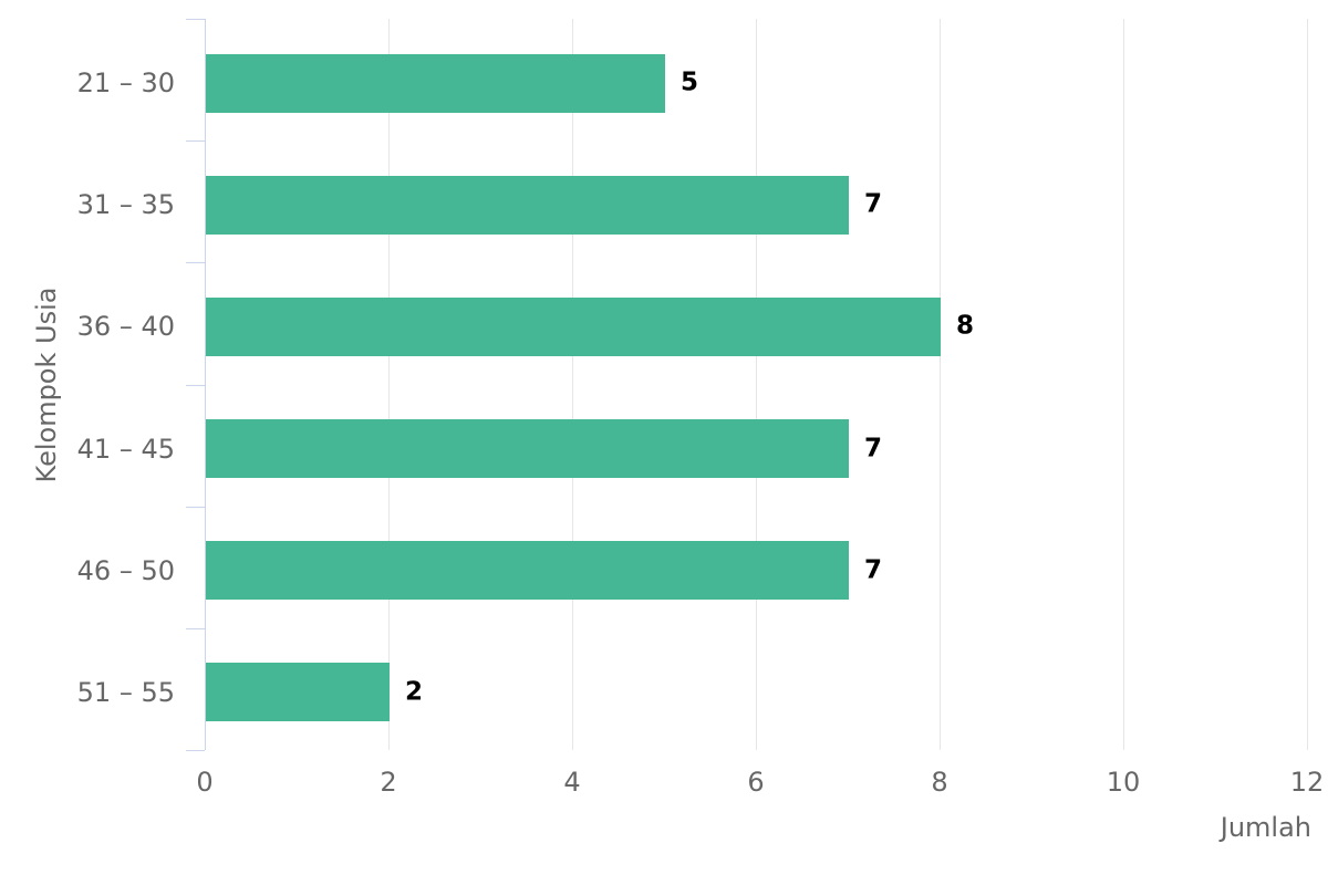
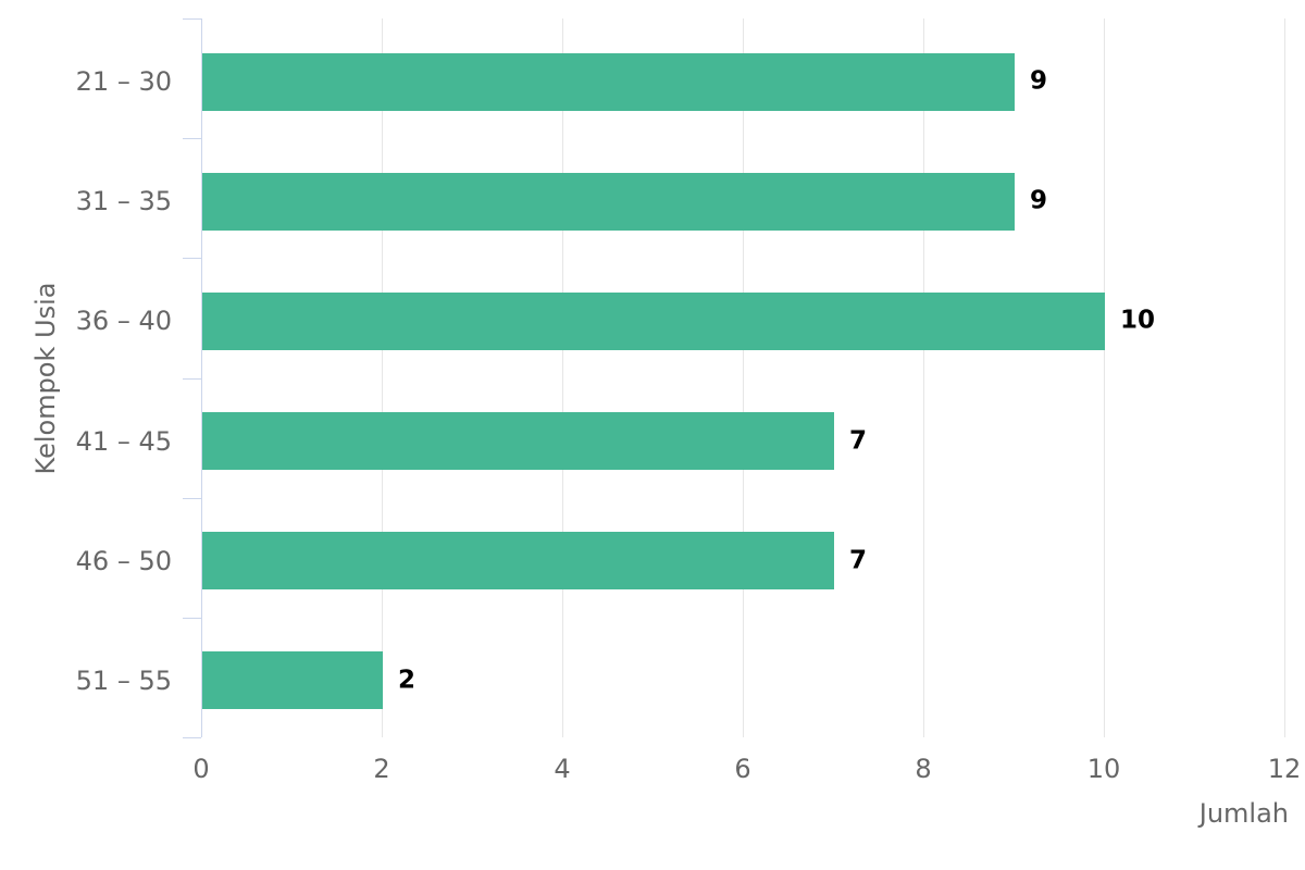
21 – 30: 5 -> 9
31 – 35: 7 -> 9
36 – 40: 8 -> 10
